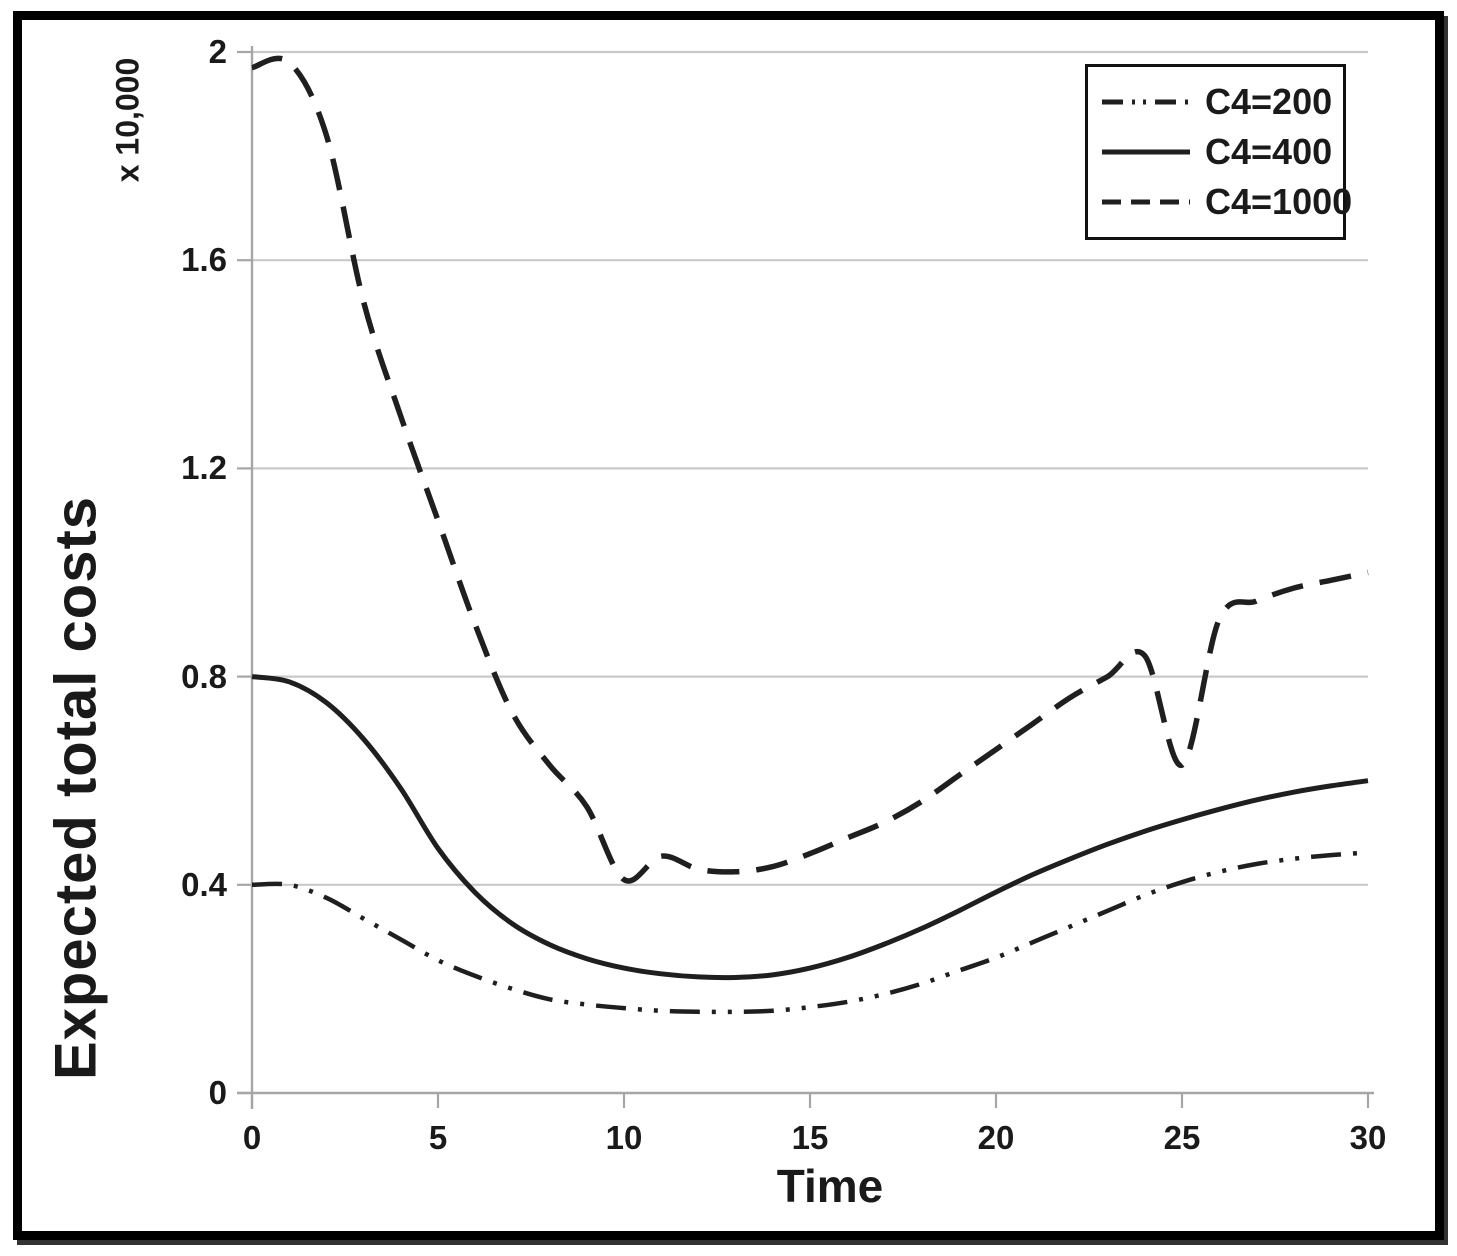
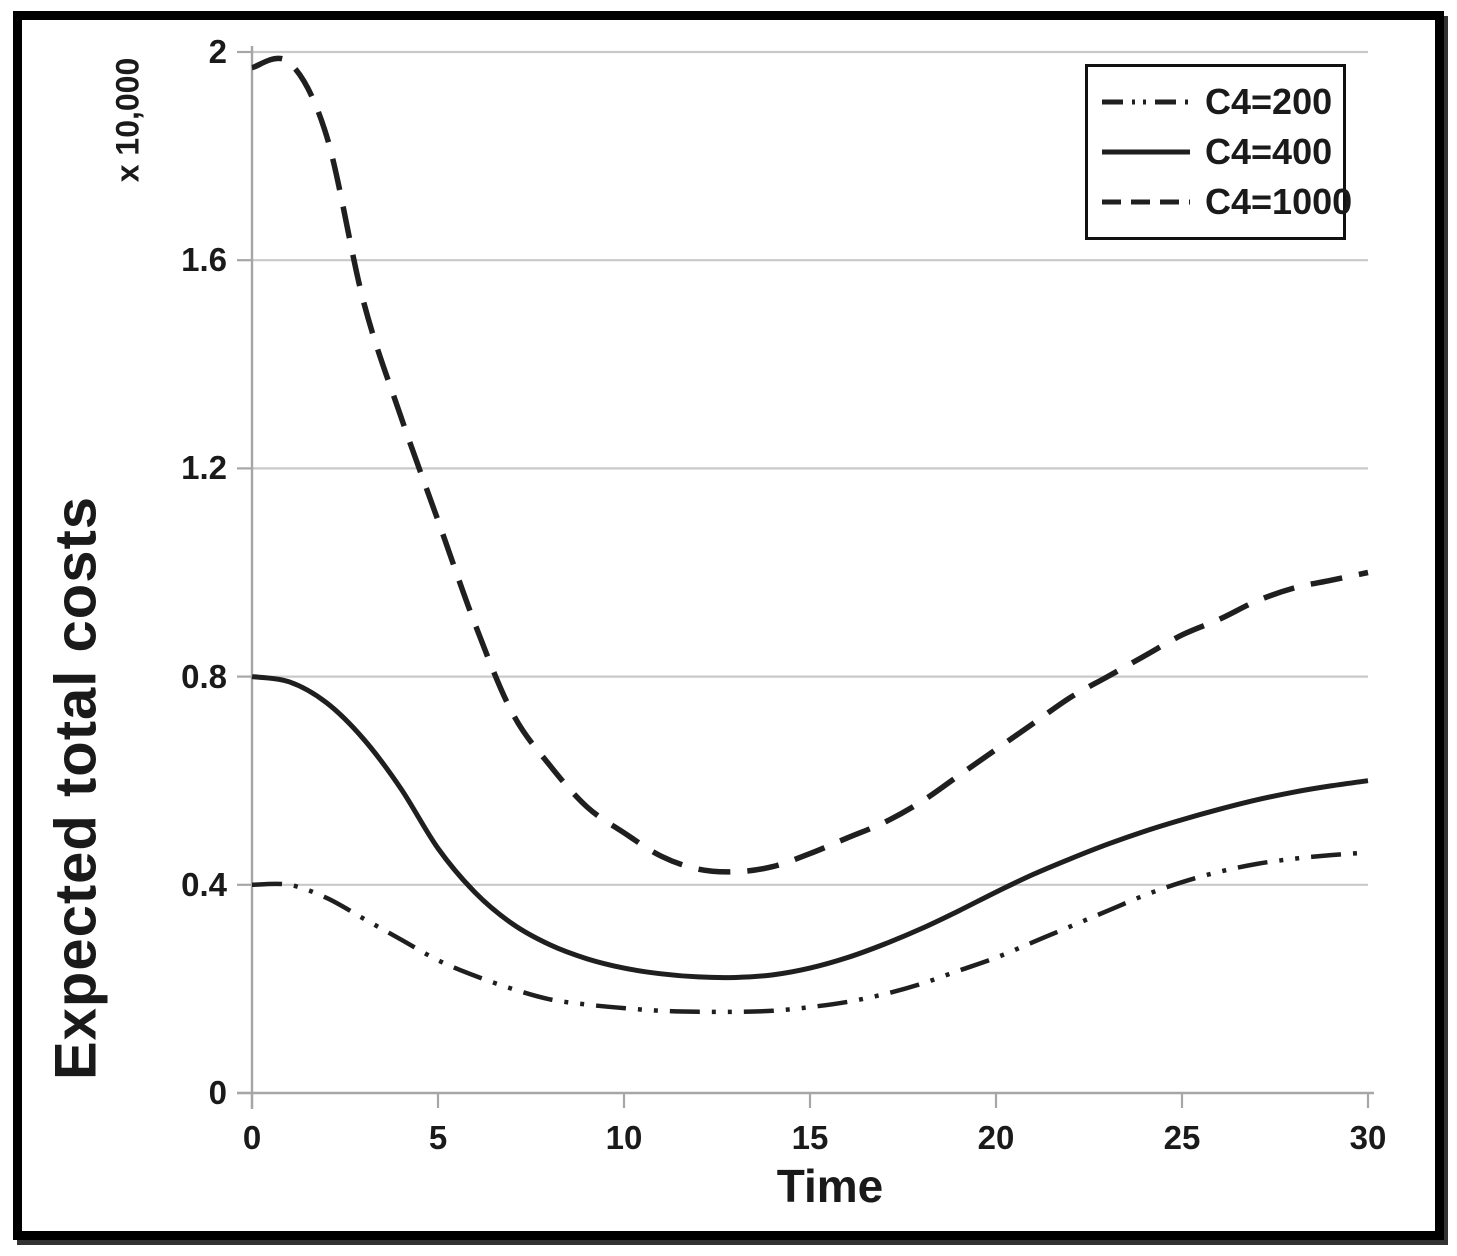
C4=1000/10: 0.41 -> 0.50
C4=1000/25: 0.63 -> 0.88
